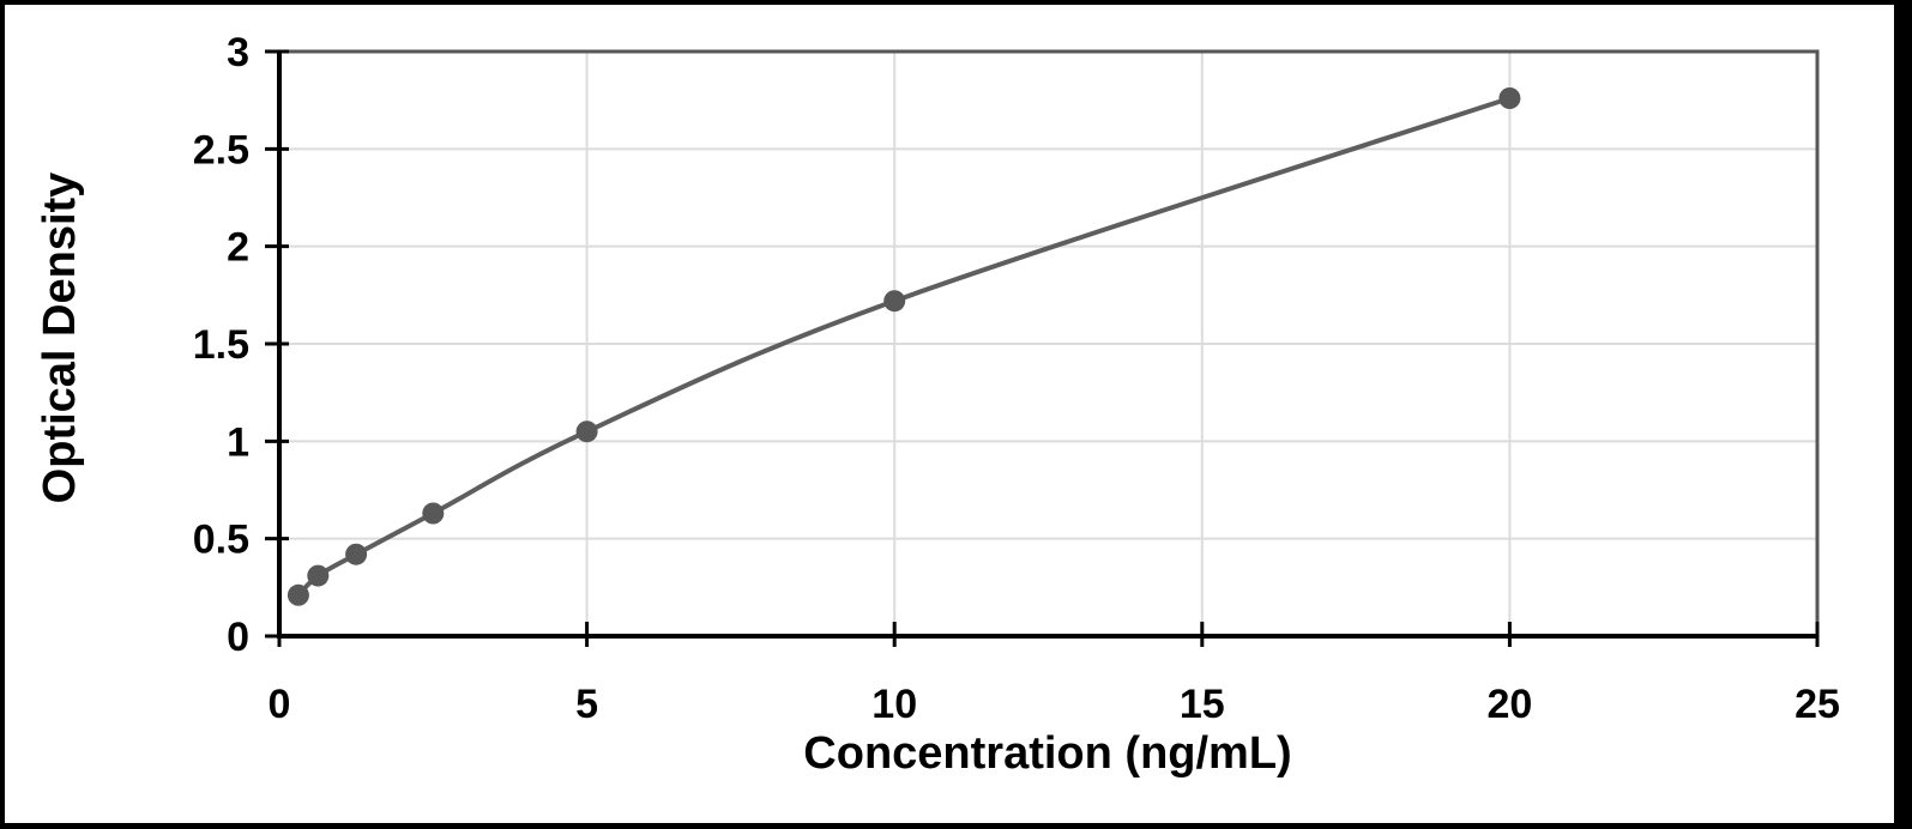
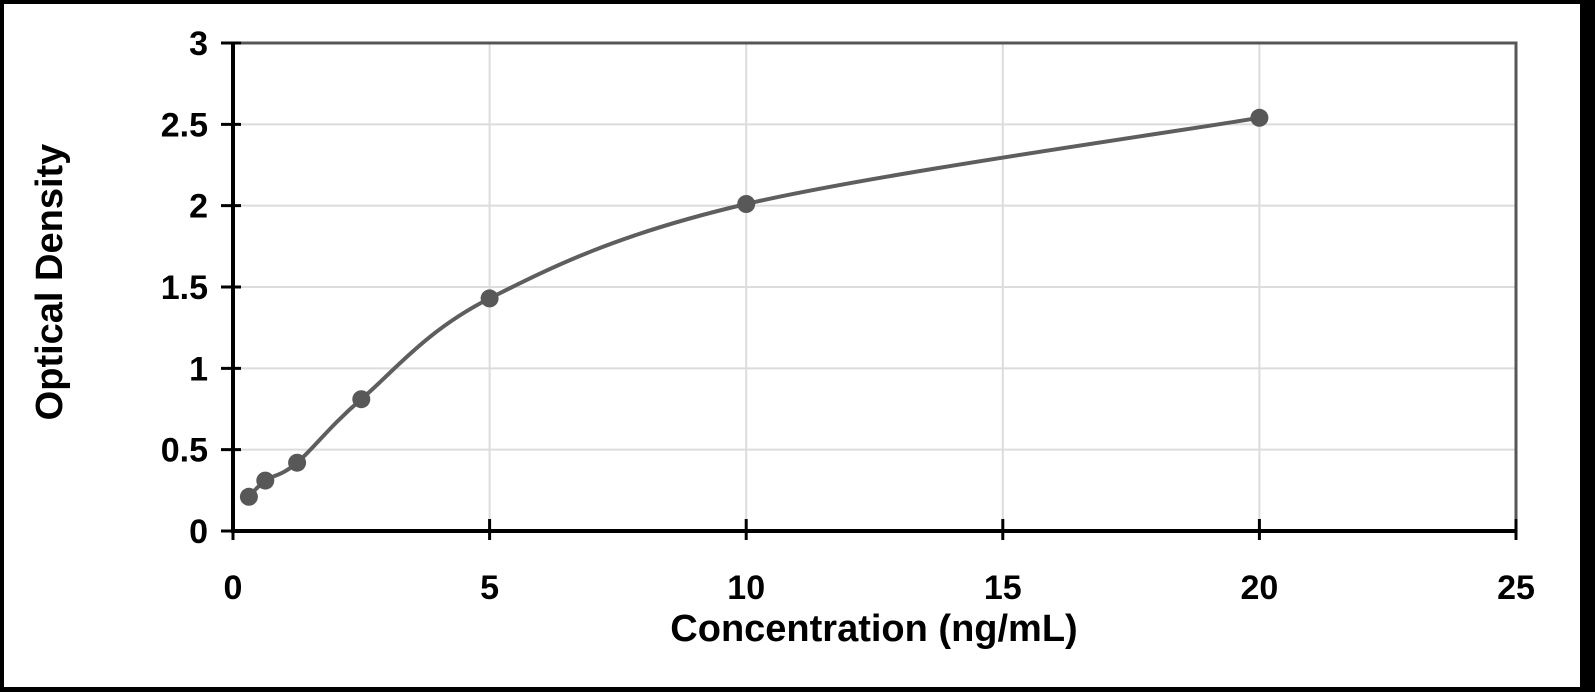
2.5: 0.63 -> 0.81
5: 1.05 -> 1.43
10: 1.72 -> 2.01
20: 2.76 -> 2.54
